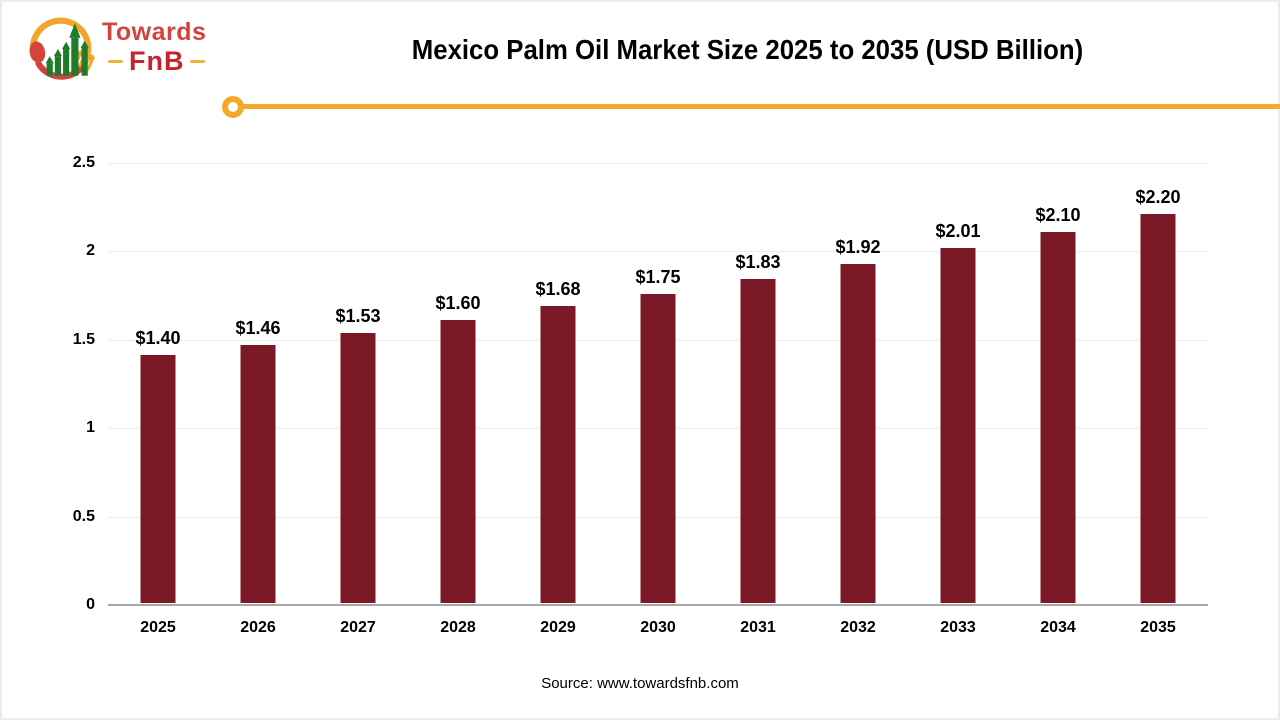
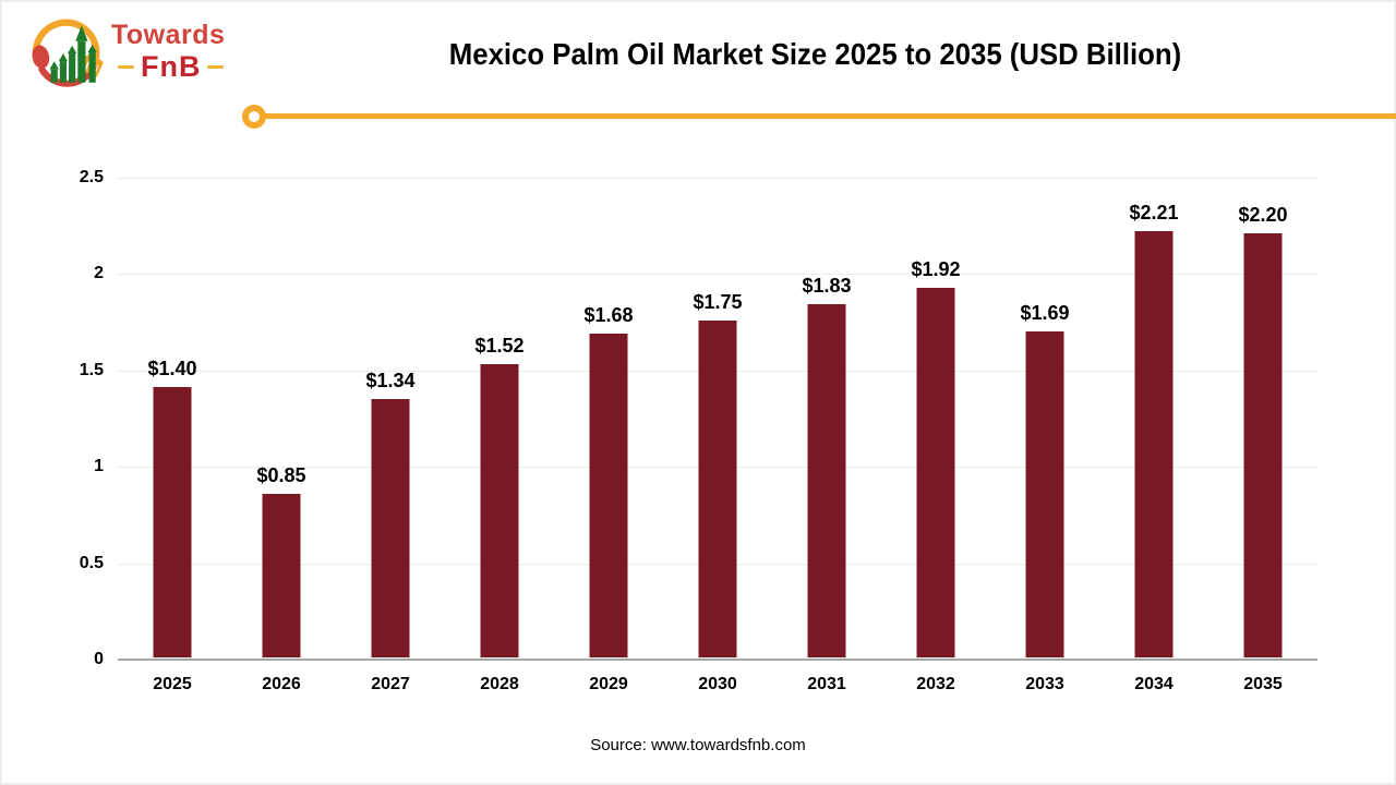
2026: $1.46 -> $0.85
2027: $1.53 -> $1.34
2028: $1.60 -> $1.52
2033: $2.01 -> $1.69
2034: $2.10 -> $2.21
